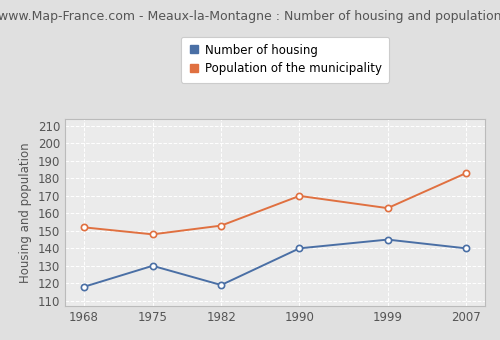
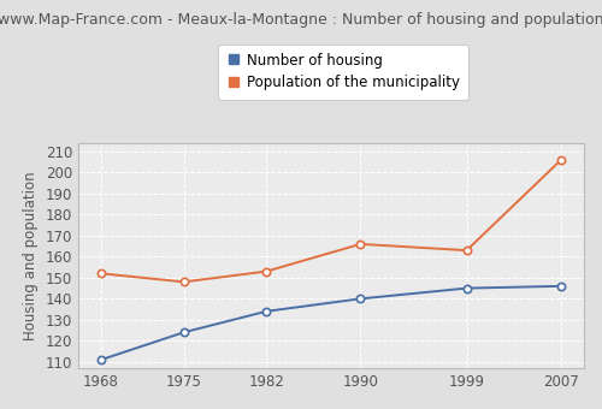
Number of housing/1968: 118 -> 111
Number of housing/1975: 130 -> 124
Number of housing/1982: 119 -> 134
Population of the municipality/1990: 170 -> 166
Number of housing/2007: 140 -> 146
Population of the municipality/2007: 183 -> 206
